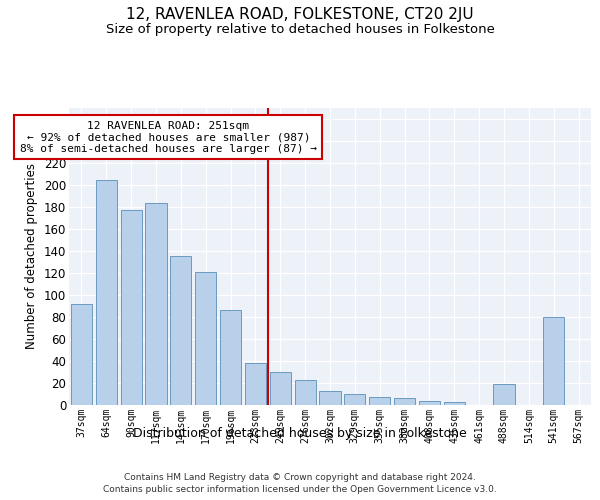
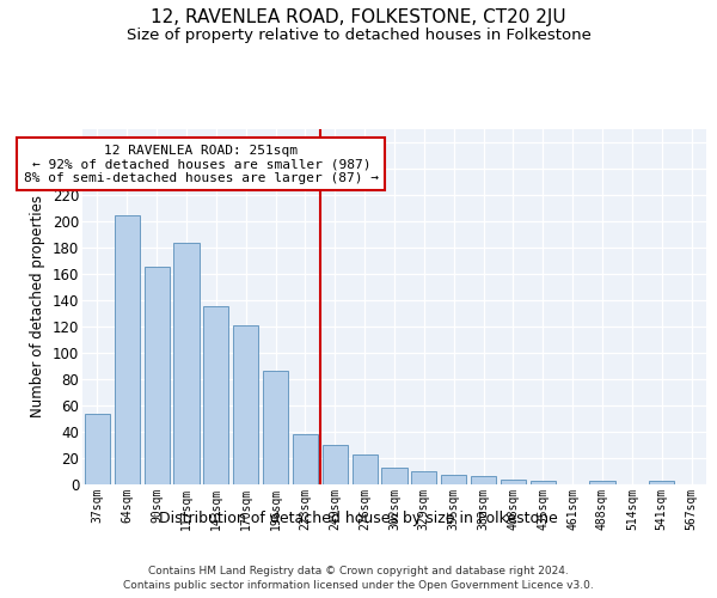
37sqm: 92 -> 54
90sqm: 177 -> 165
488sqm: 19 -> 3
541sqm: 80 -> 3
